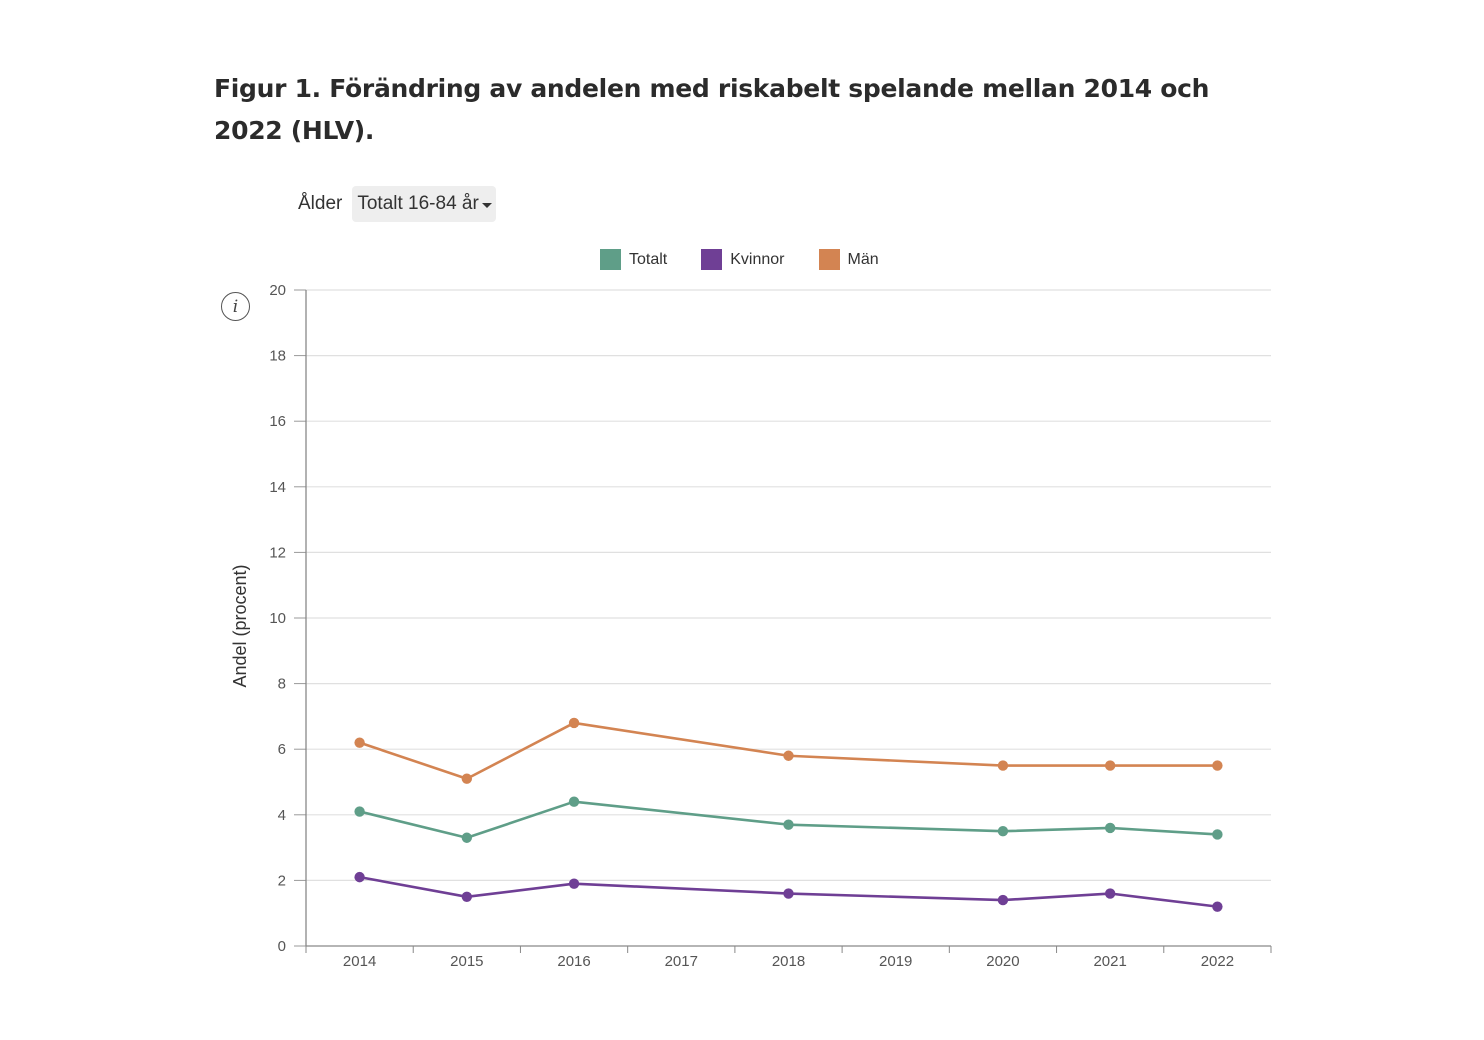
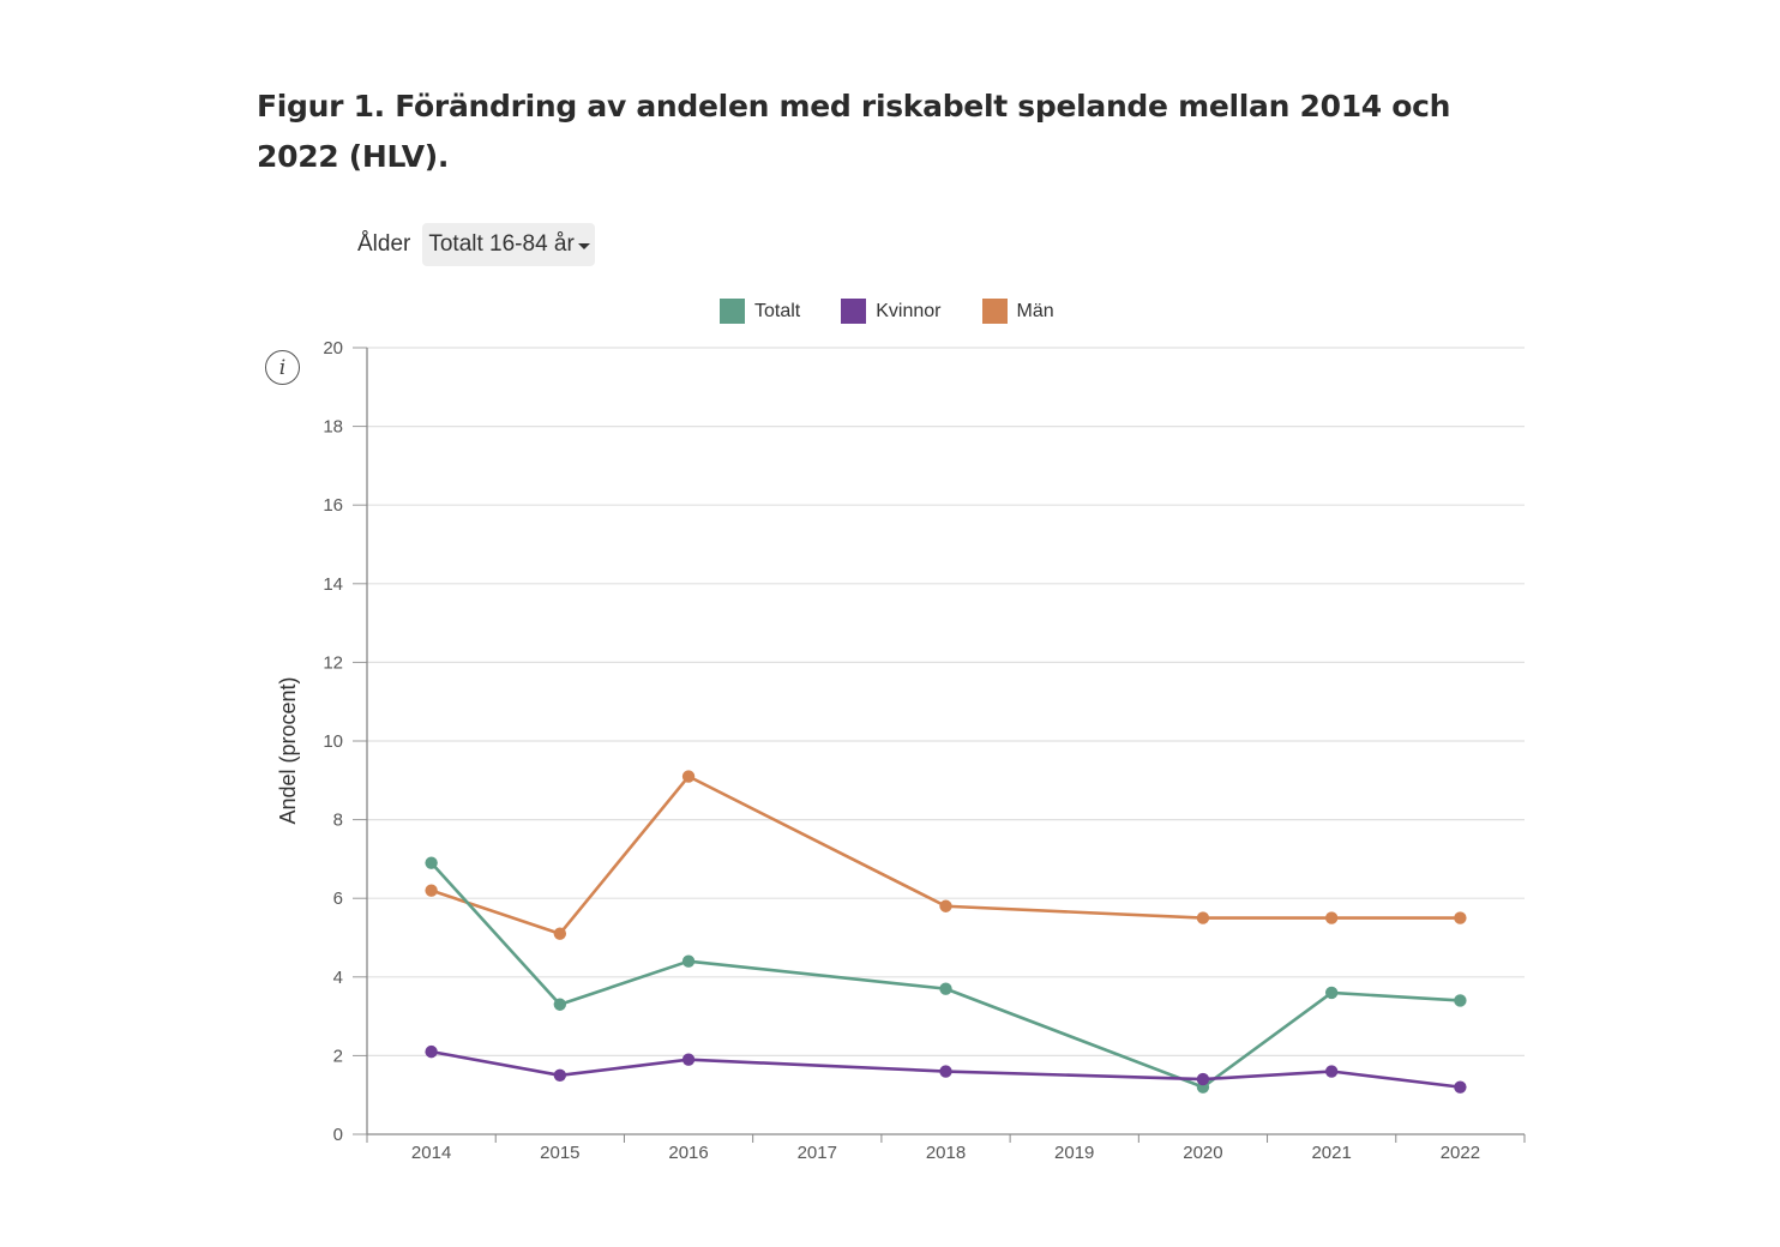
Totalt/2014: 4.1 -> 6.9
Män/2016: 6.8 -> 9.1
Totalt/2020: 3.5 -> 1.2
